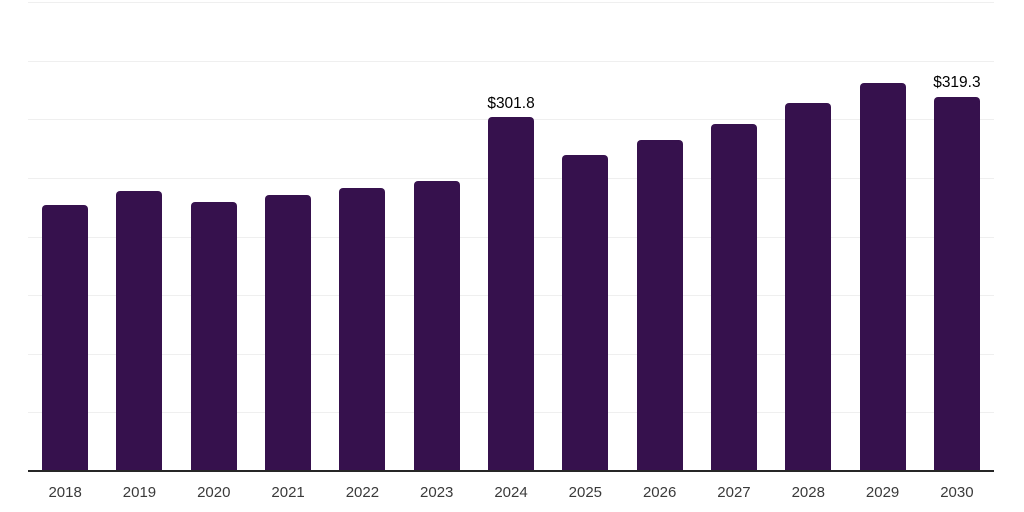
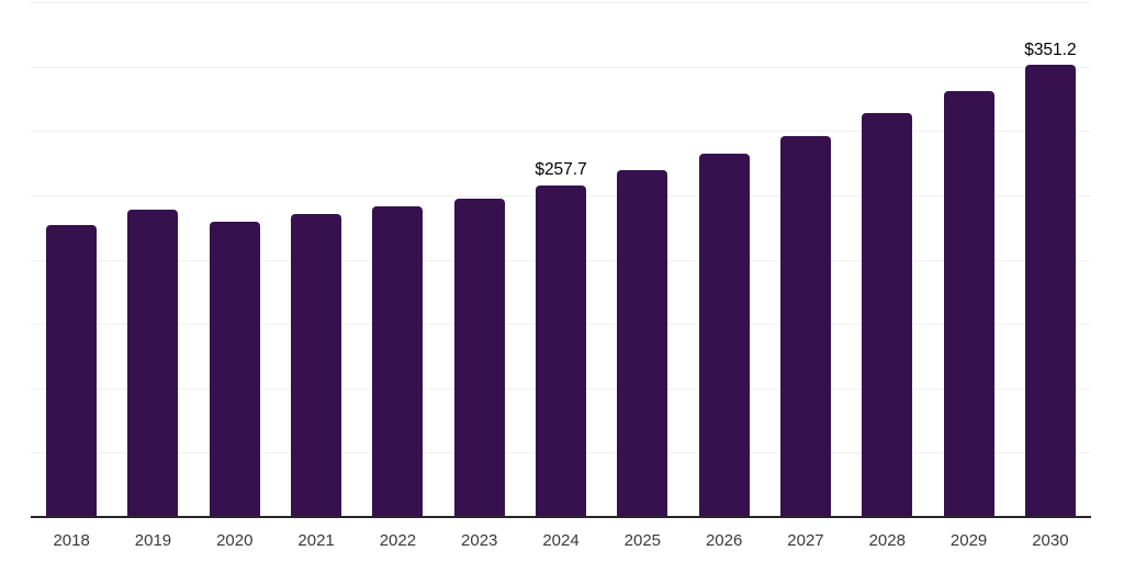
2024: $301.8 -> $257.7
2030: $319.3 -> $351.2
